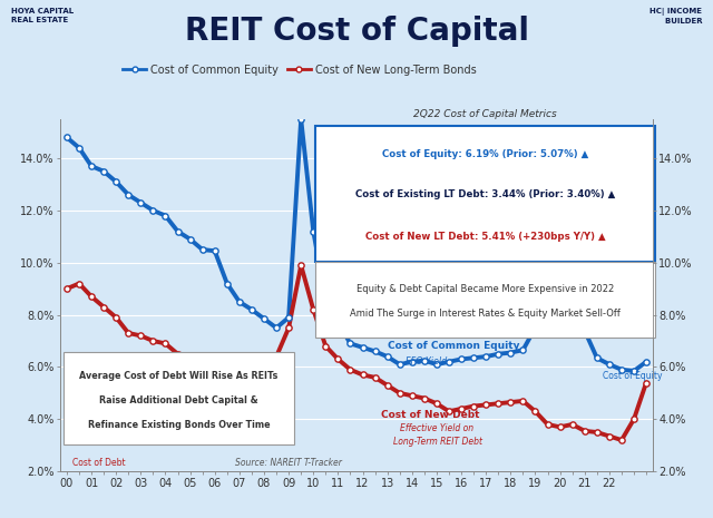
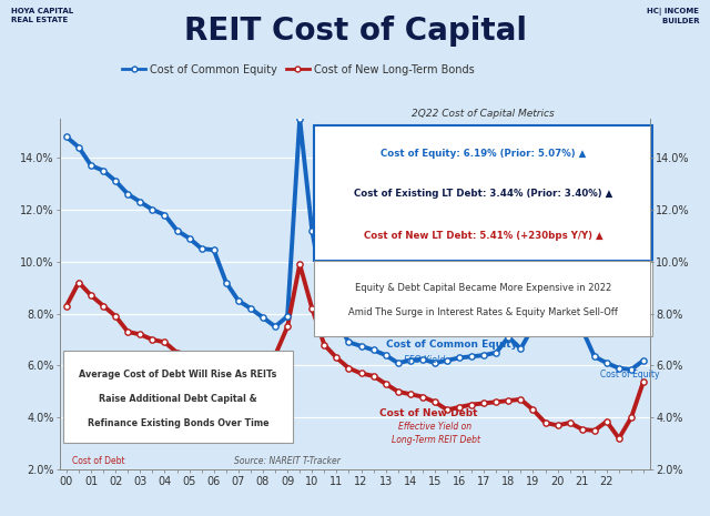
Cost of New Long-Term Bonds/00: 9.00% -> 8.30%
Cost of Common Equity/18: 6.55% -> 7.10%
Cost of New Long-Term Bonds/22: 3.35% -> 3.85%
